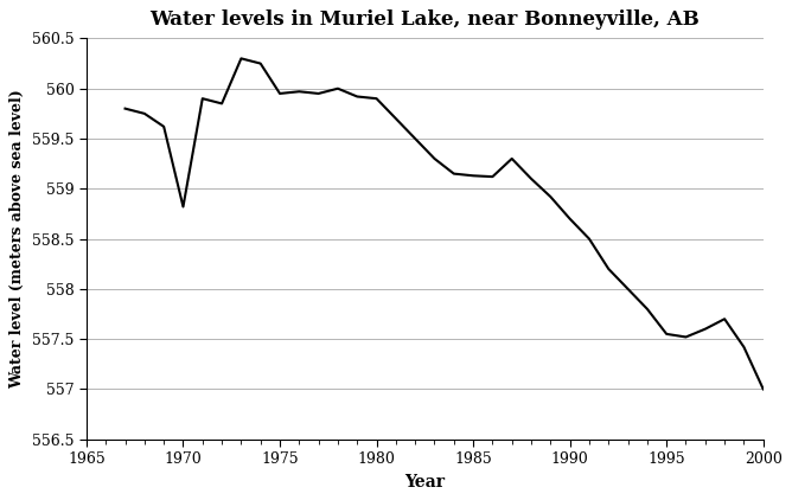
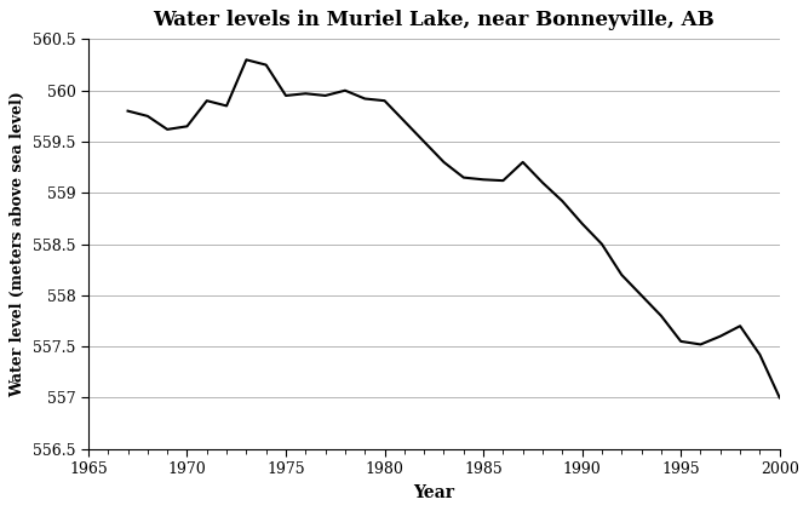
1970: 558.82 -> 559.65
